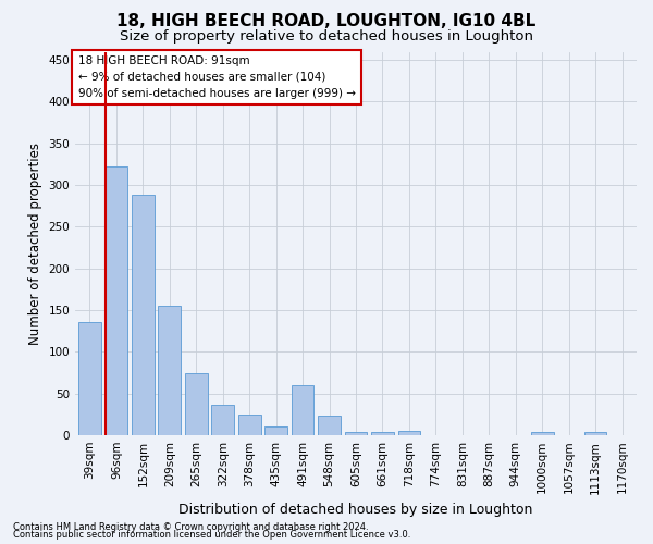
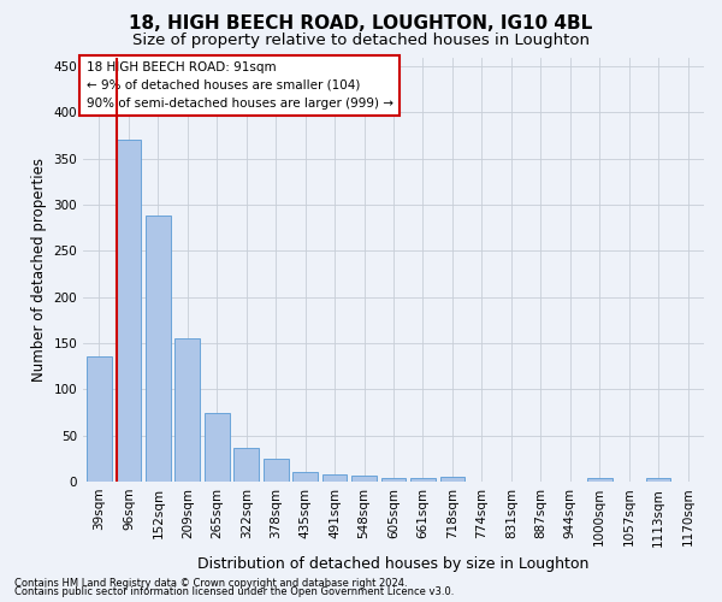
96sqm: 322 -> 370
491sqm: 60 -> 8
548sqm: 24 -> 6
